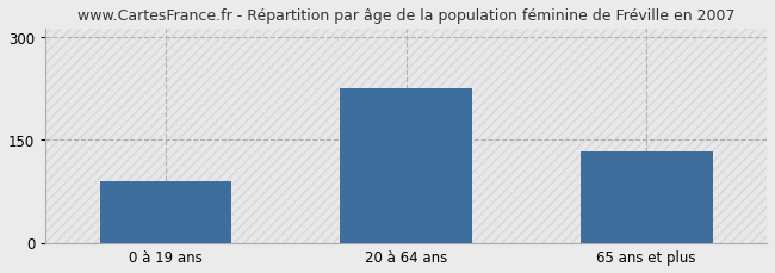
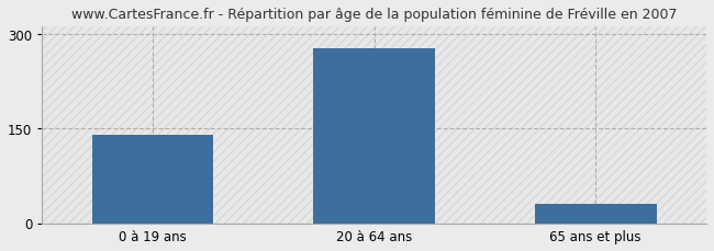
0 à 19 ans: 90 -> 140
20 à 64 ans: 226 -> 277
65 ans et plus: 134 -> 30
